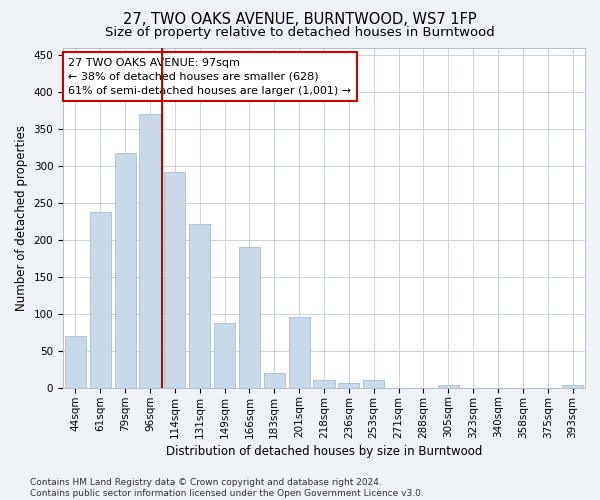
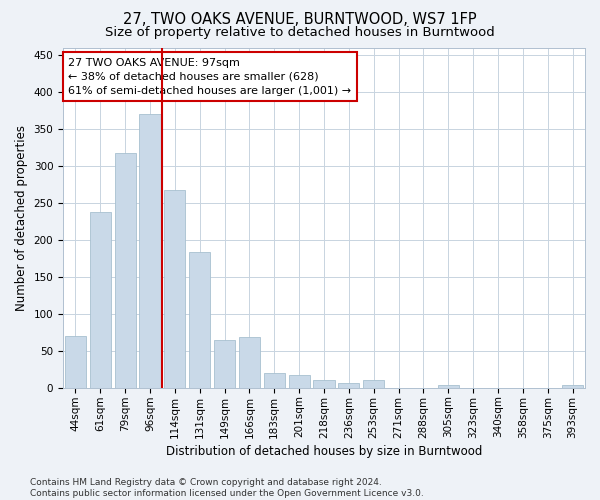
114sqm: 292 -> 268
131sqm: 222 -> 184
149sqm: 88 -> 65
166sqm: 190 -> 68
201sqm: 96 -> 17
